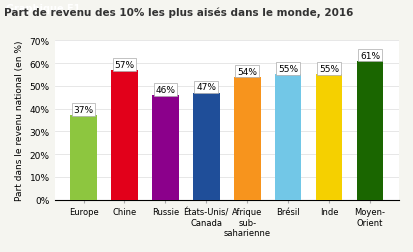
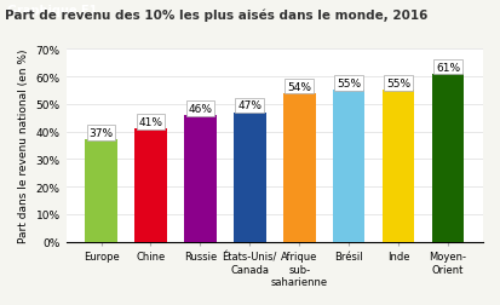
Chine: 57% -> 41%
